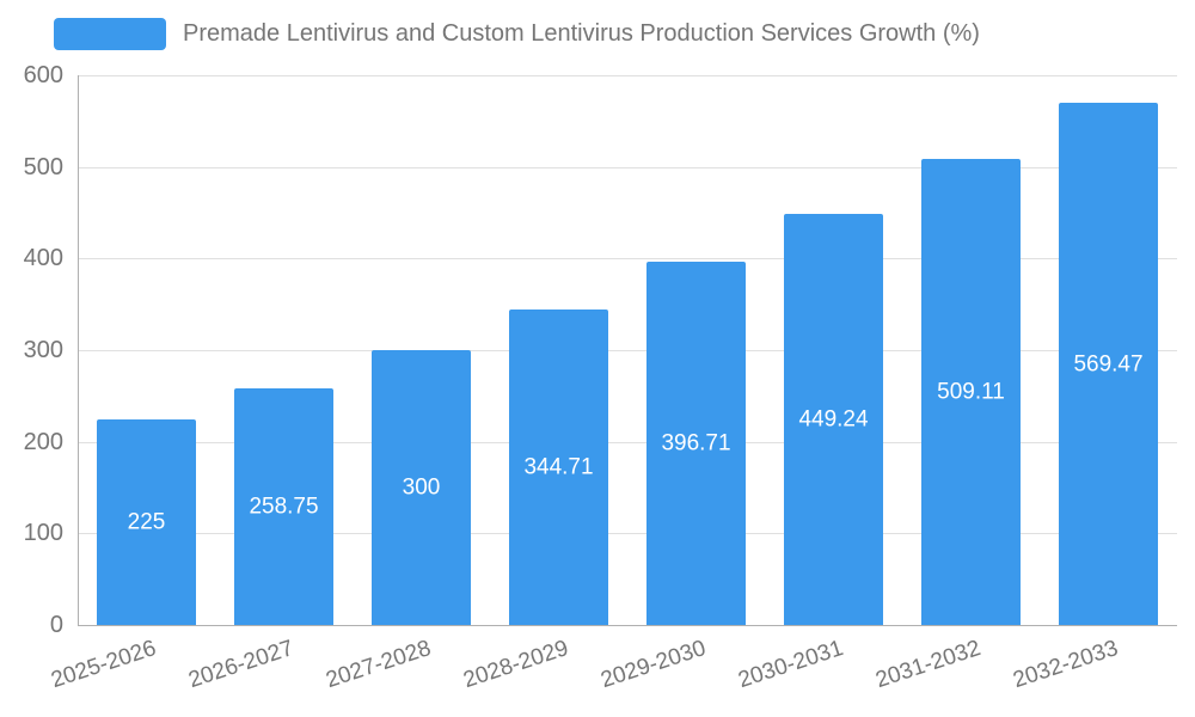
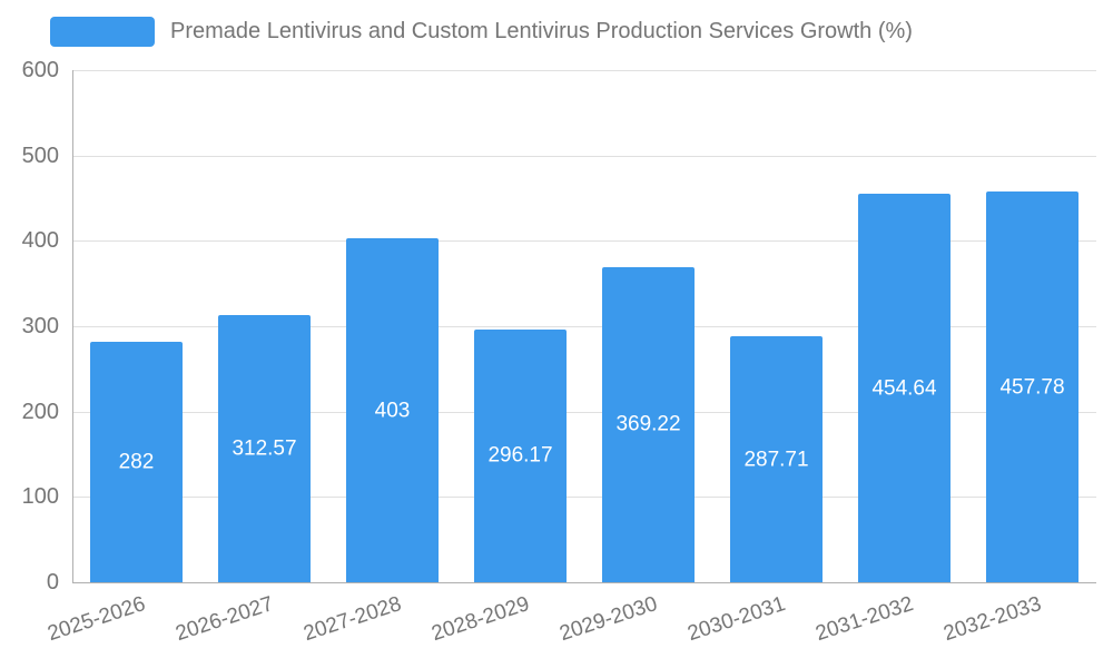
2025-2026: 225 -> 282
2026-2027: 258.75 -> 312.57
2027-2028: 300 -> 403
2028-2029: 344.71 -> 296.17
2029-2030: 396.71 -> 369.22
2030-2031: 449.24 -> 287.71
2031-2032: 509.11 -> 454.64
2032-2033: 569.47 -> 457.78
